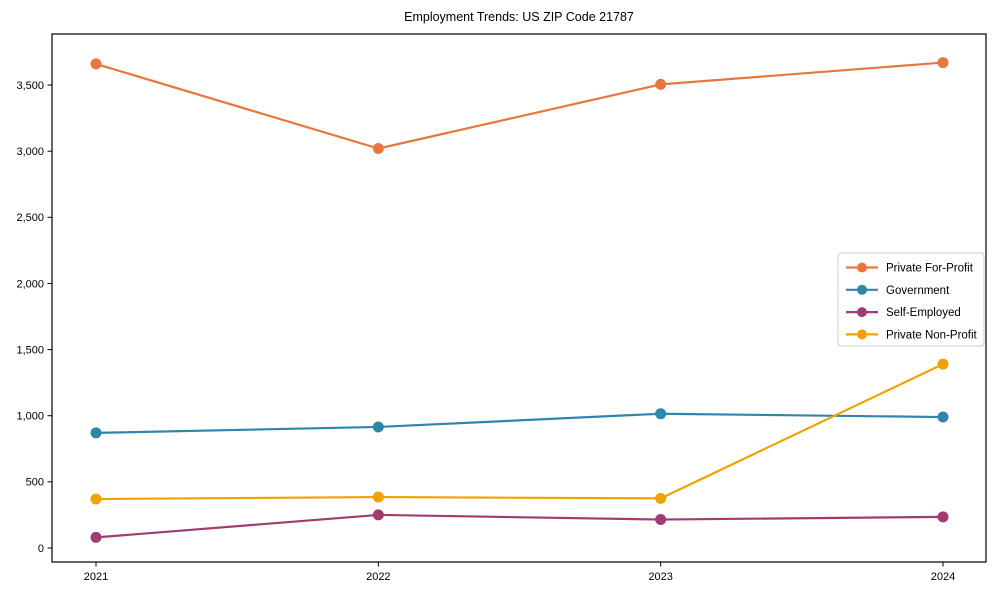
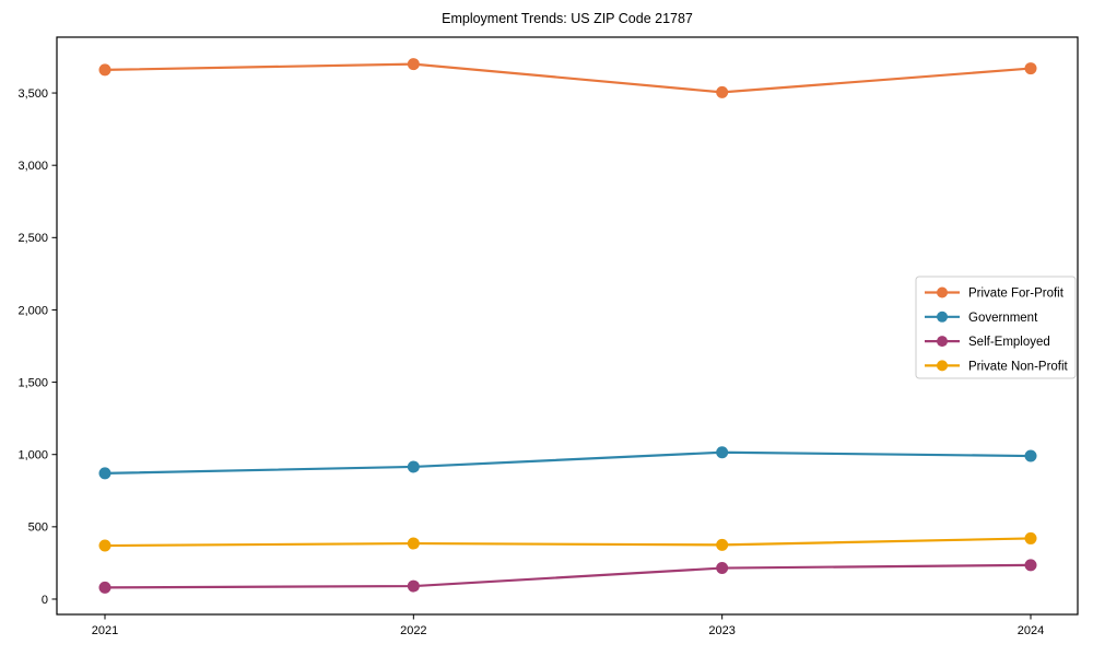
Private For-Profit/2022: 3020 -> 3700
Self-Employed/2022: 250 -> 90
Private Non-Profit/2024: 1390 -> 420
